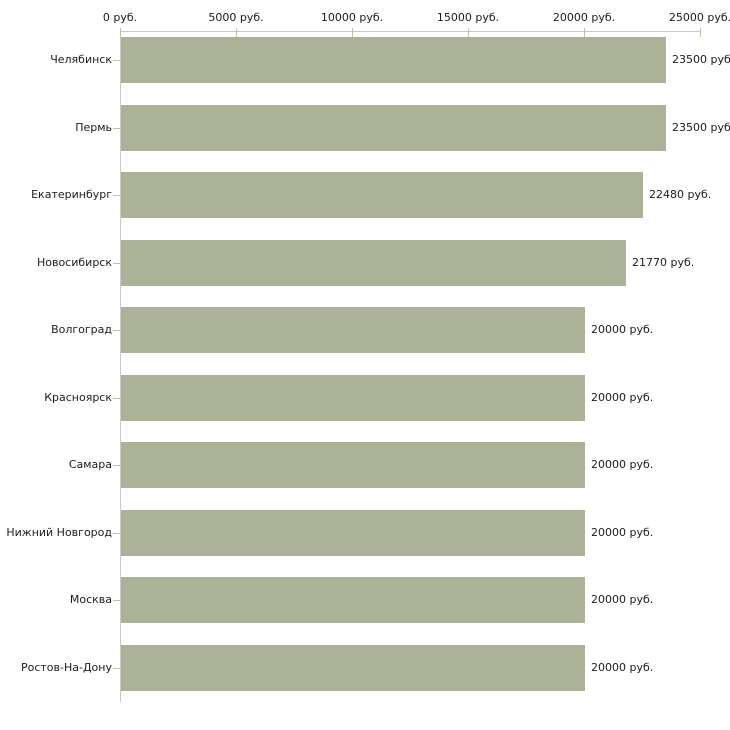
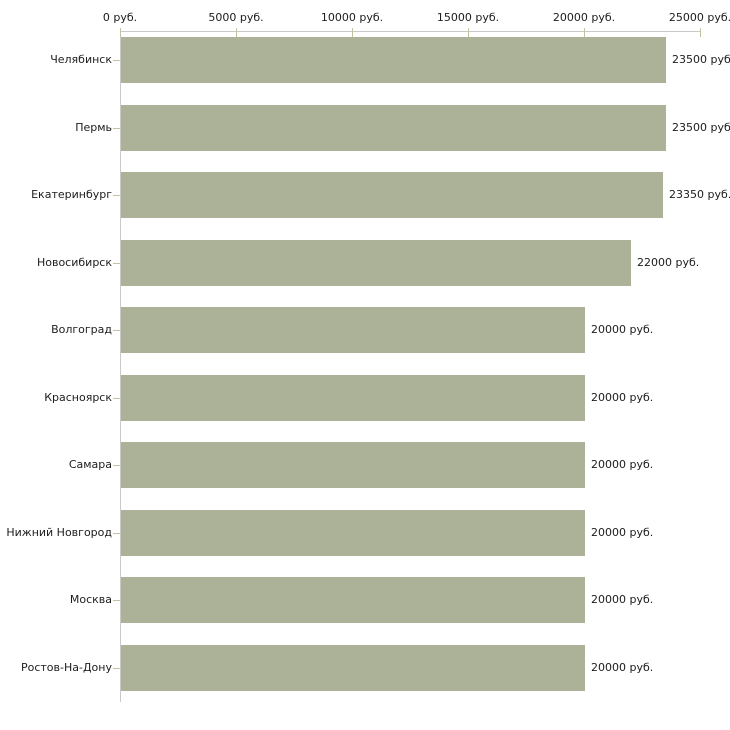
Екатеринбург: 22480 -> 23350
Новосибирск: 21770 -> 22000
